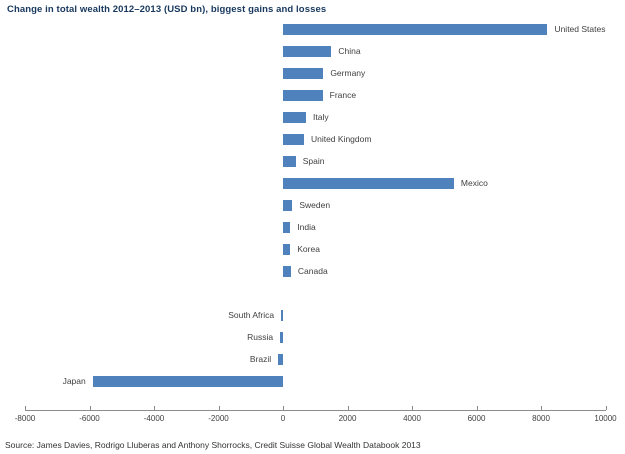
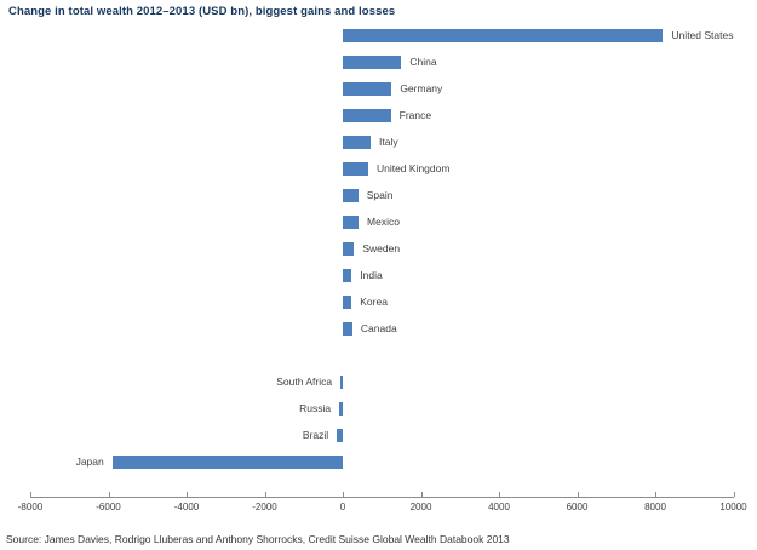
Mexico: 5300 -> 400
